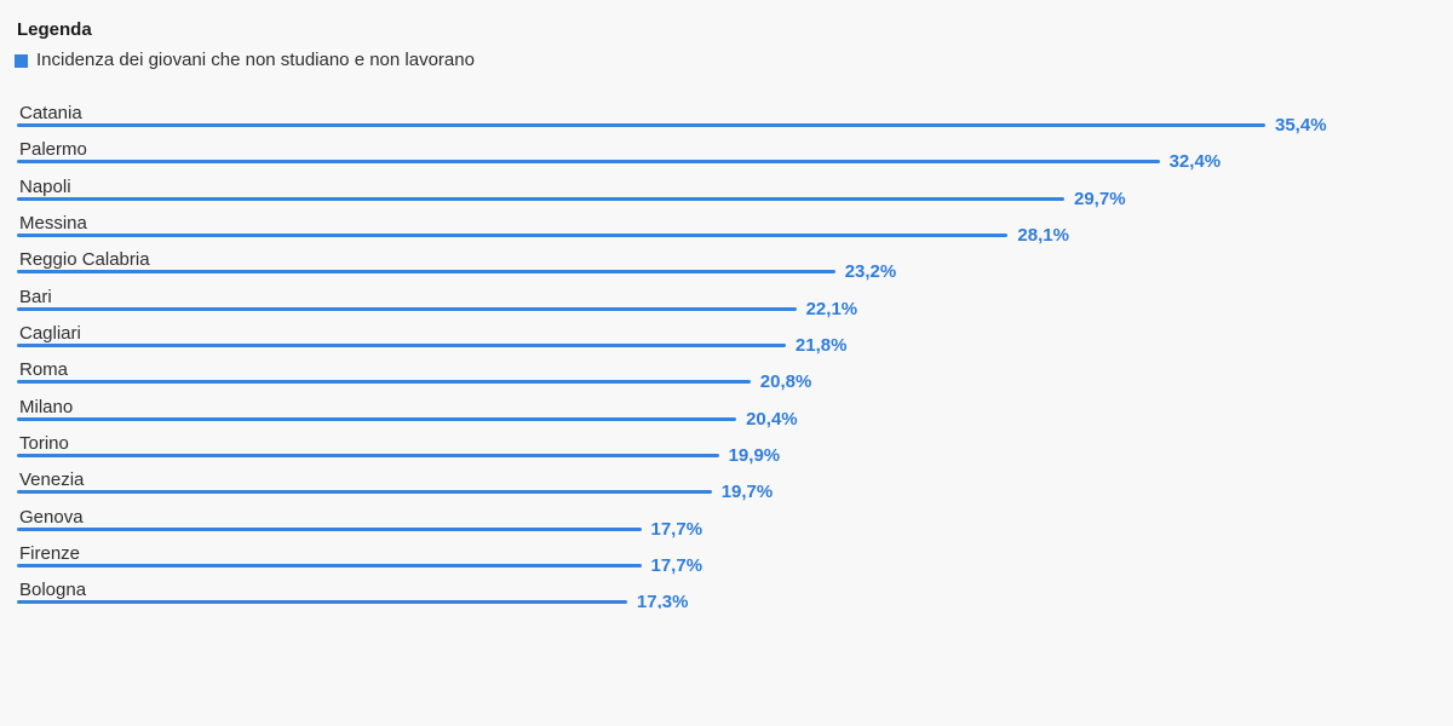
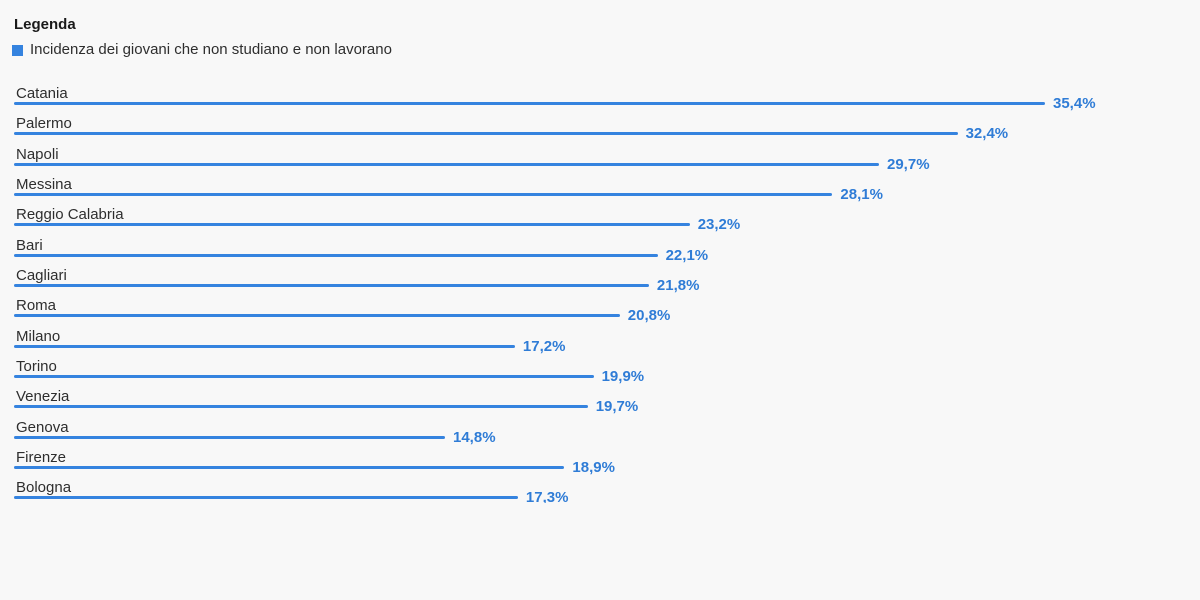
Milano: 20,4% -> 17,2%
Genova: 17,7% -> 14,8%
Firenze: 17,7% -> 18,9%
